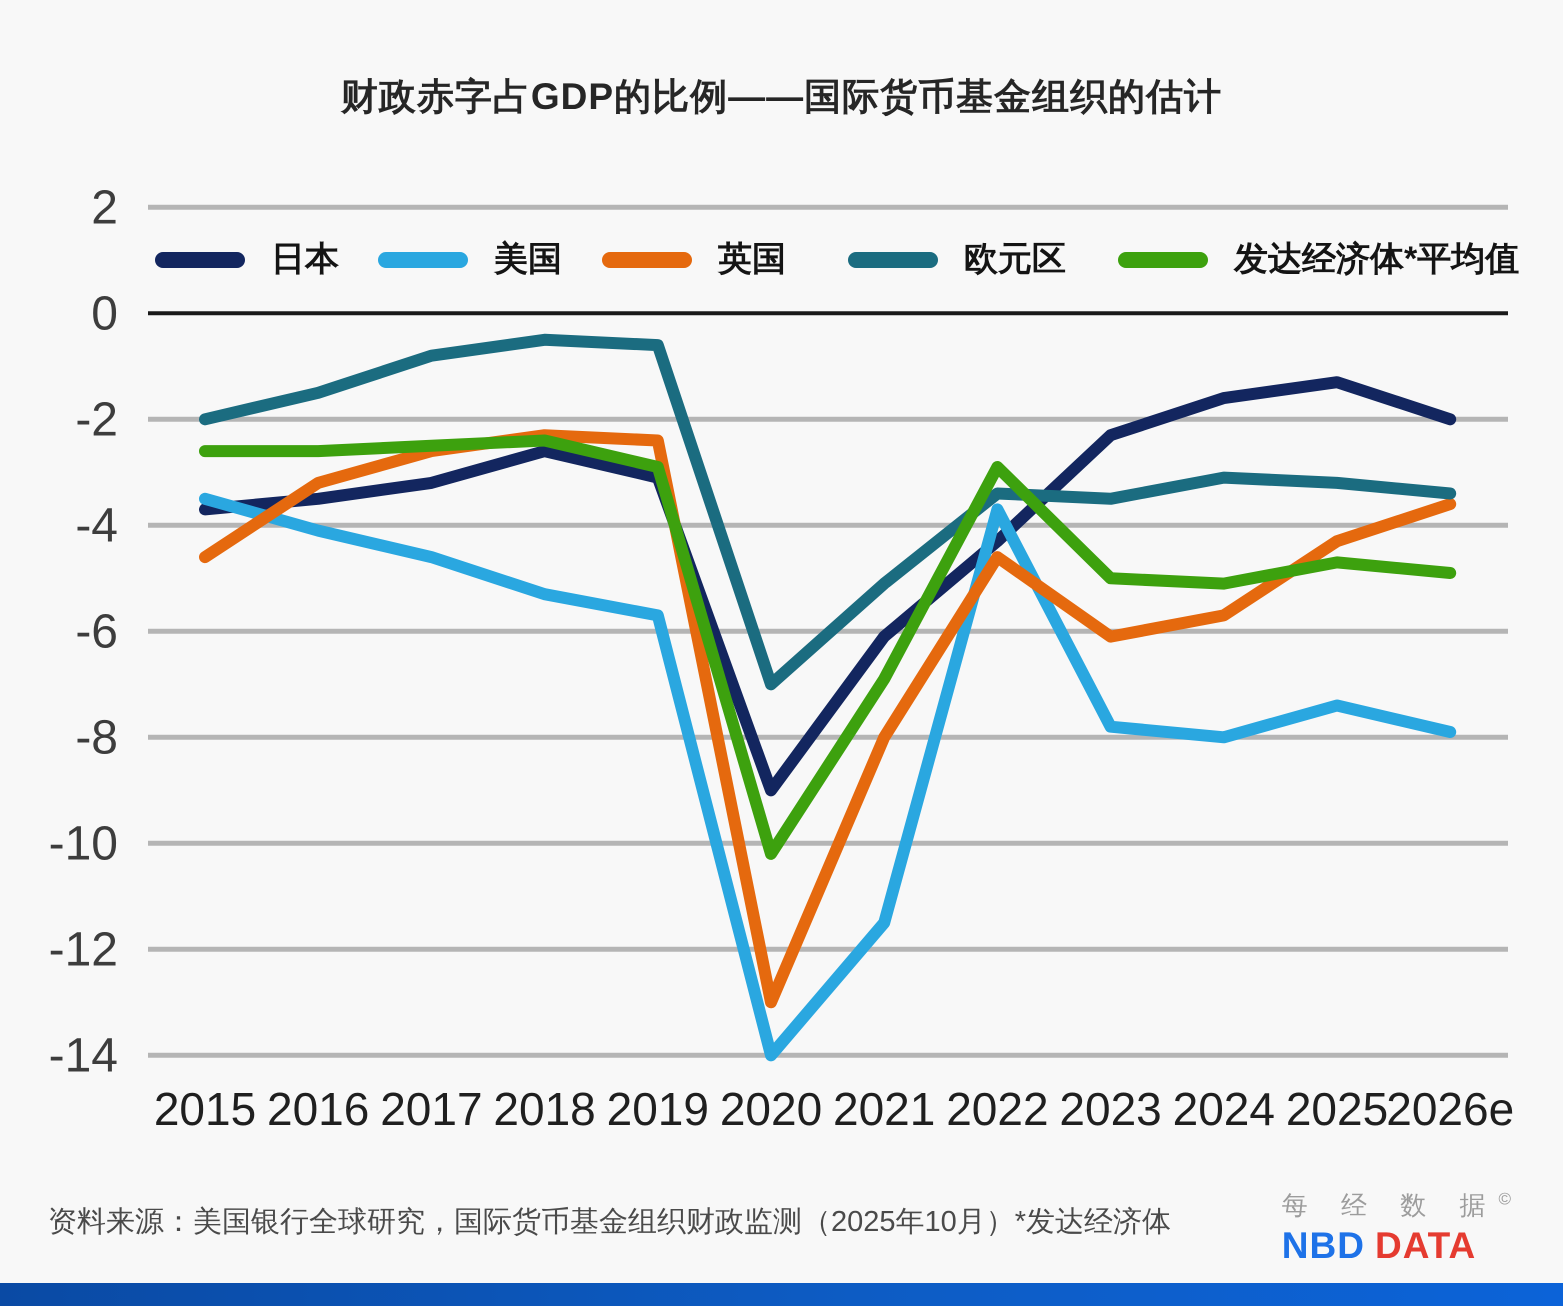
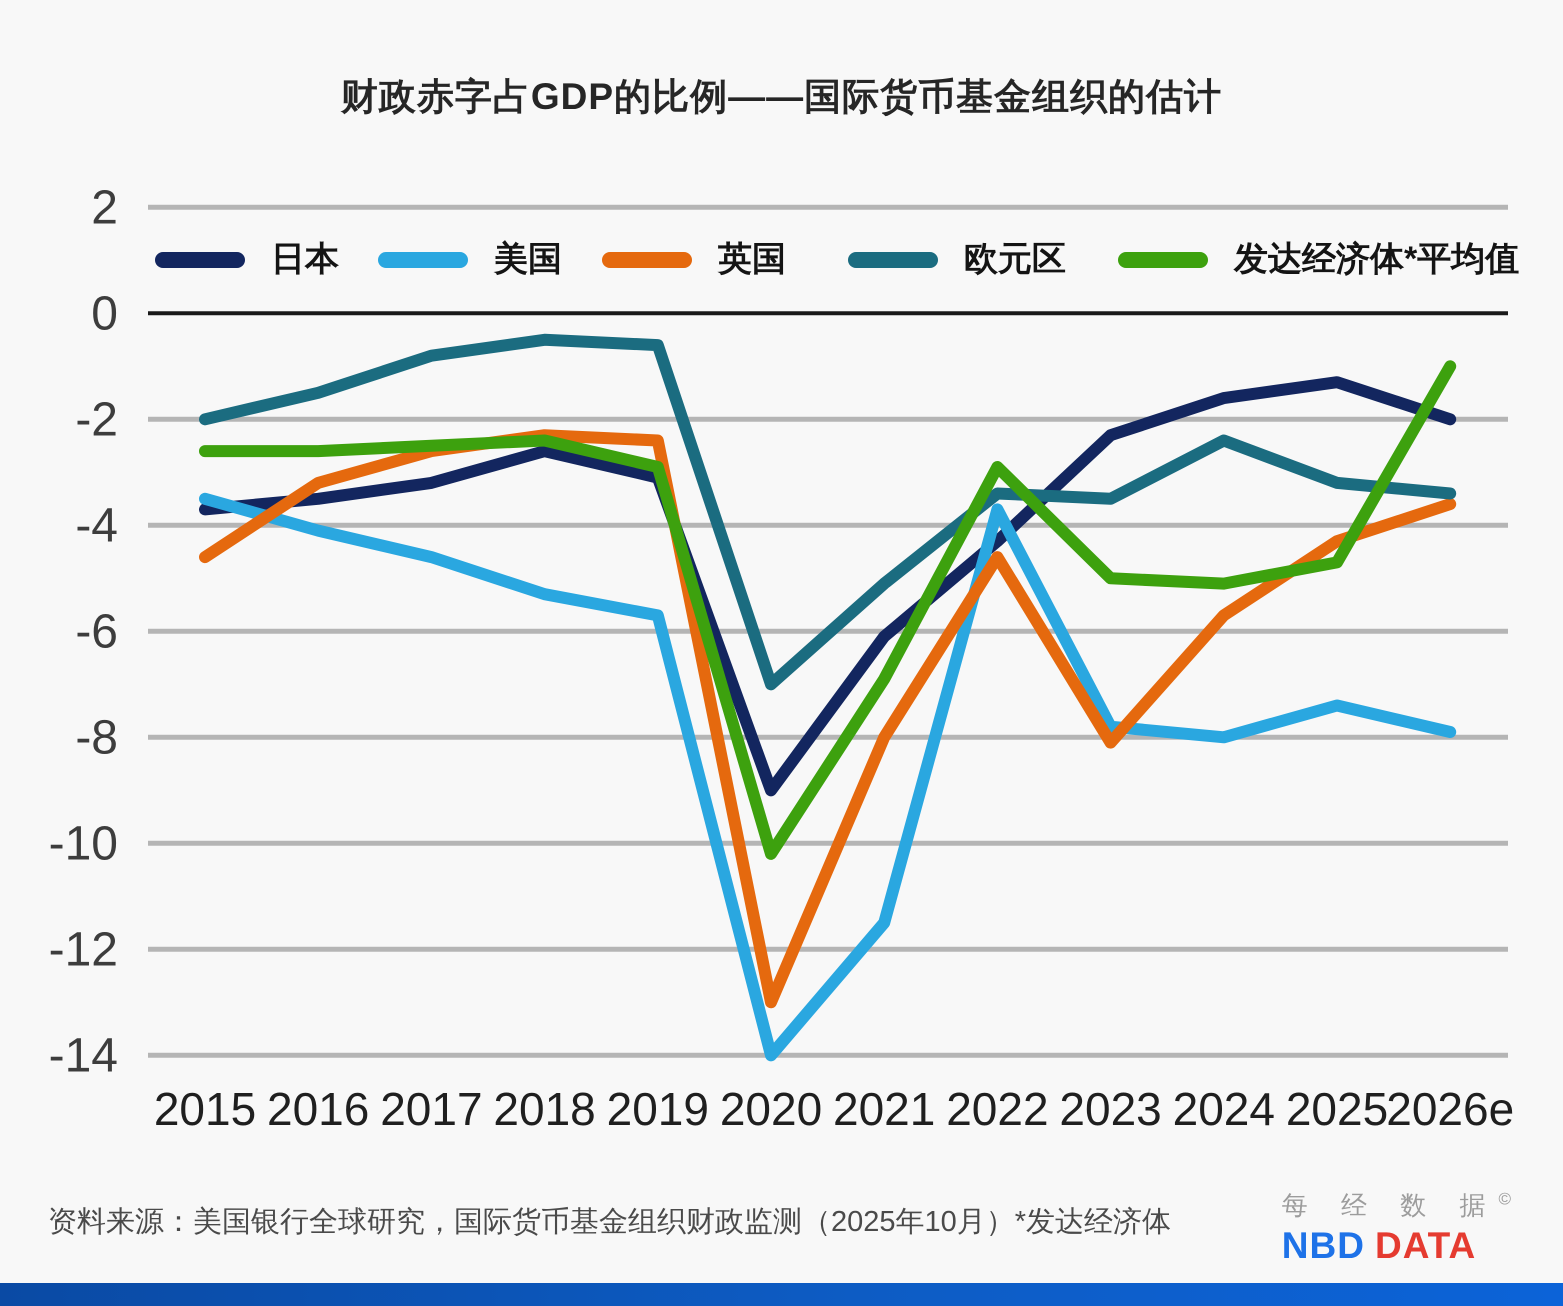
英国/2023: -6.1 -> -8.1
欧元区/2024: -3.1 -> -2.4
发达经济体*平均值/2026e: -4.9 -> -1.0
